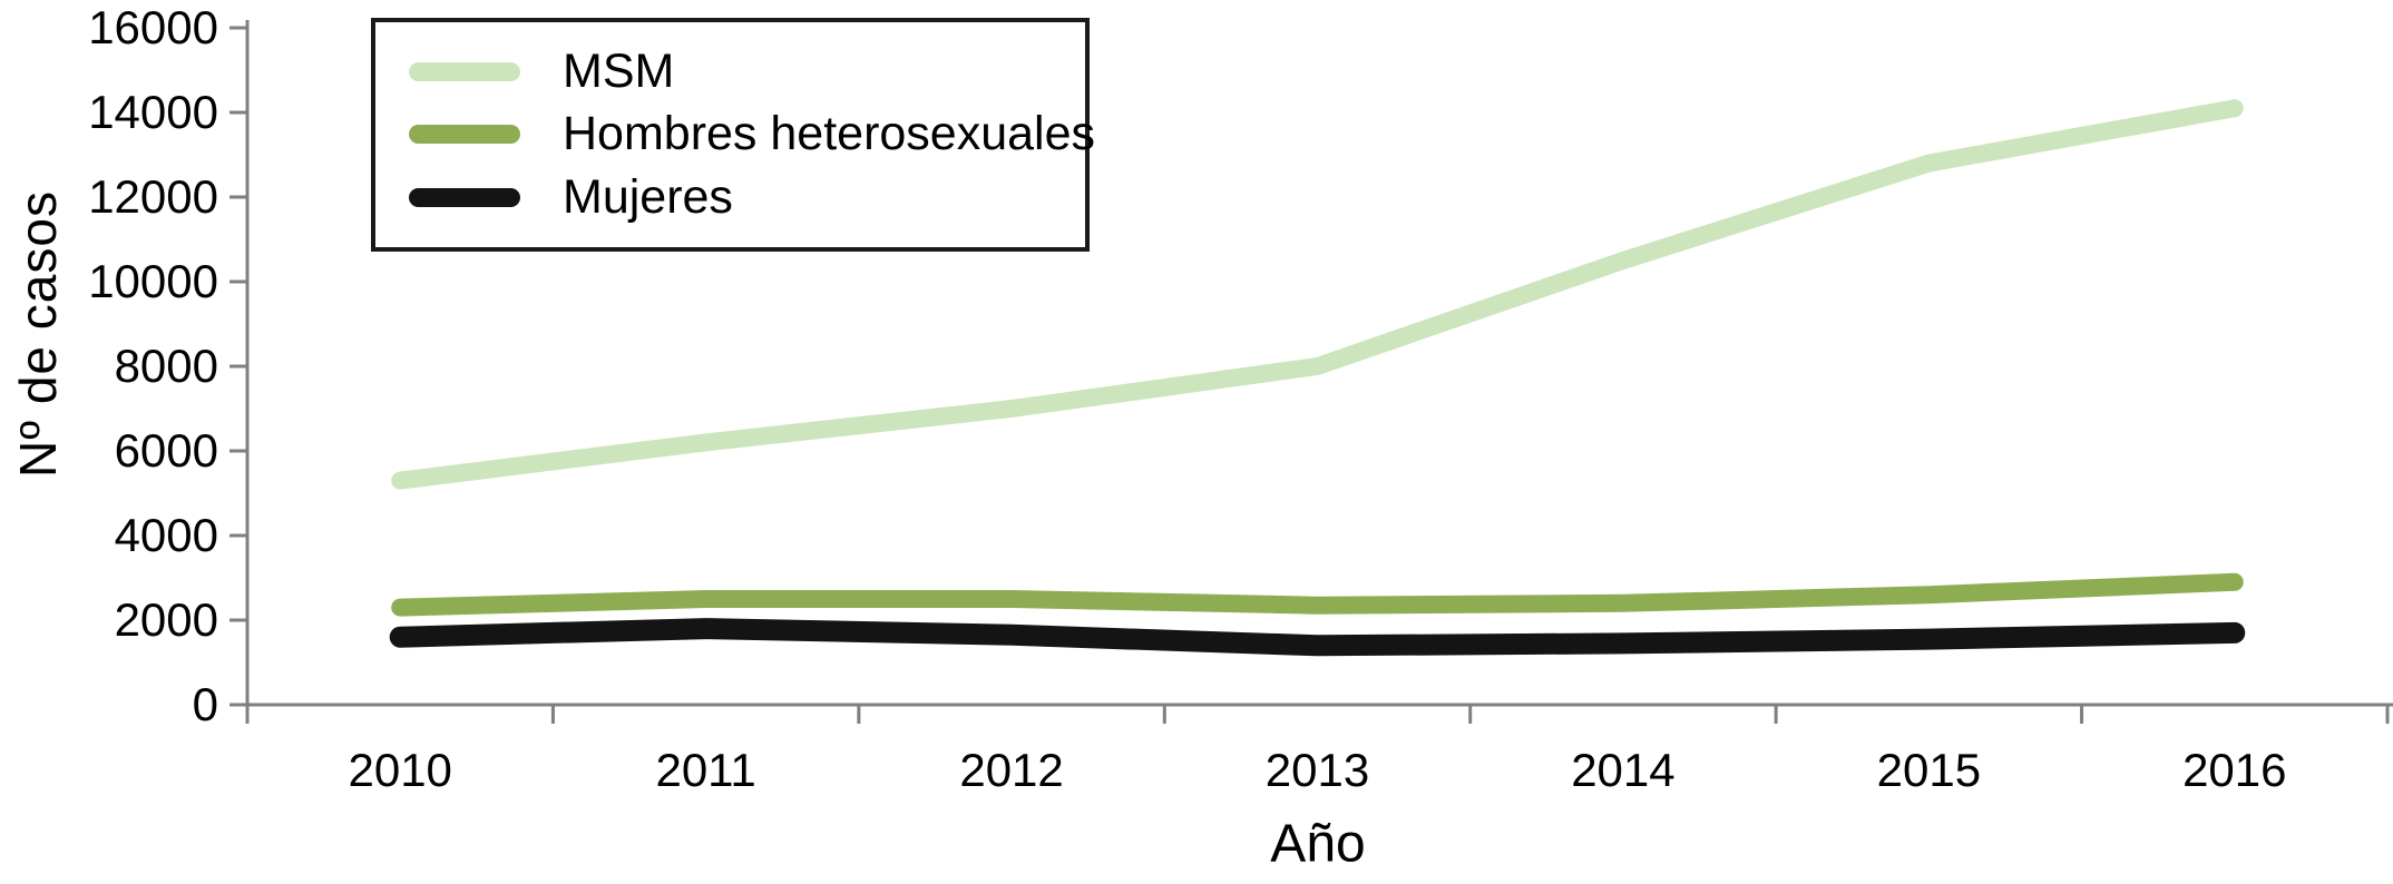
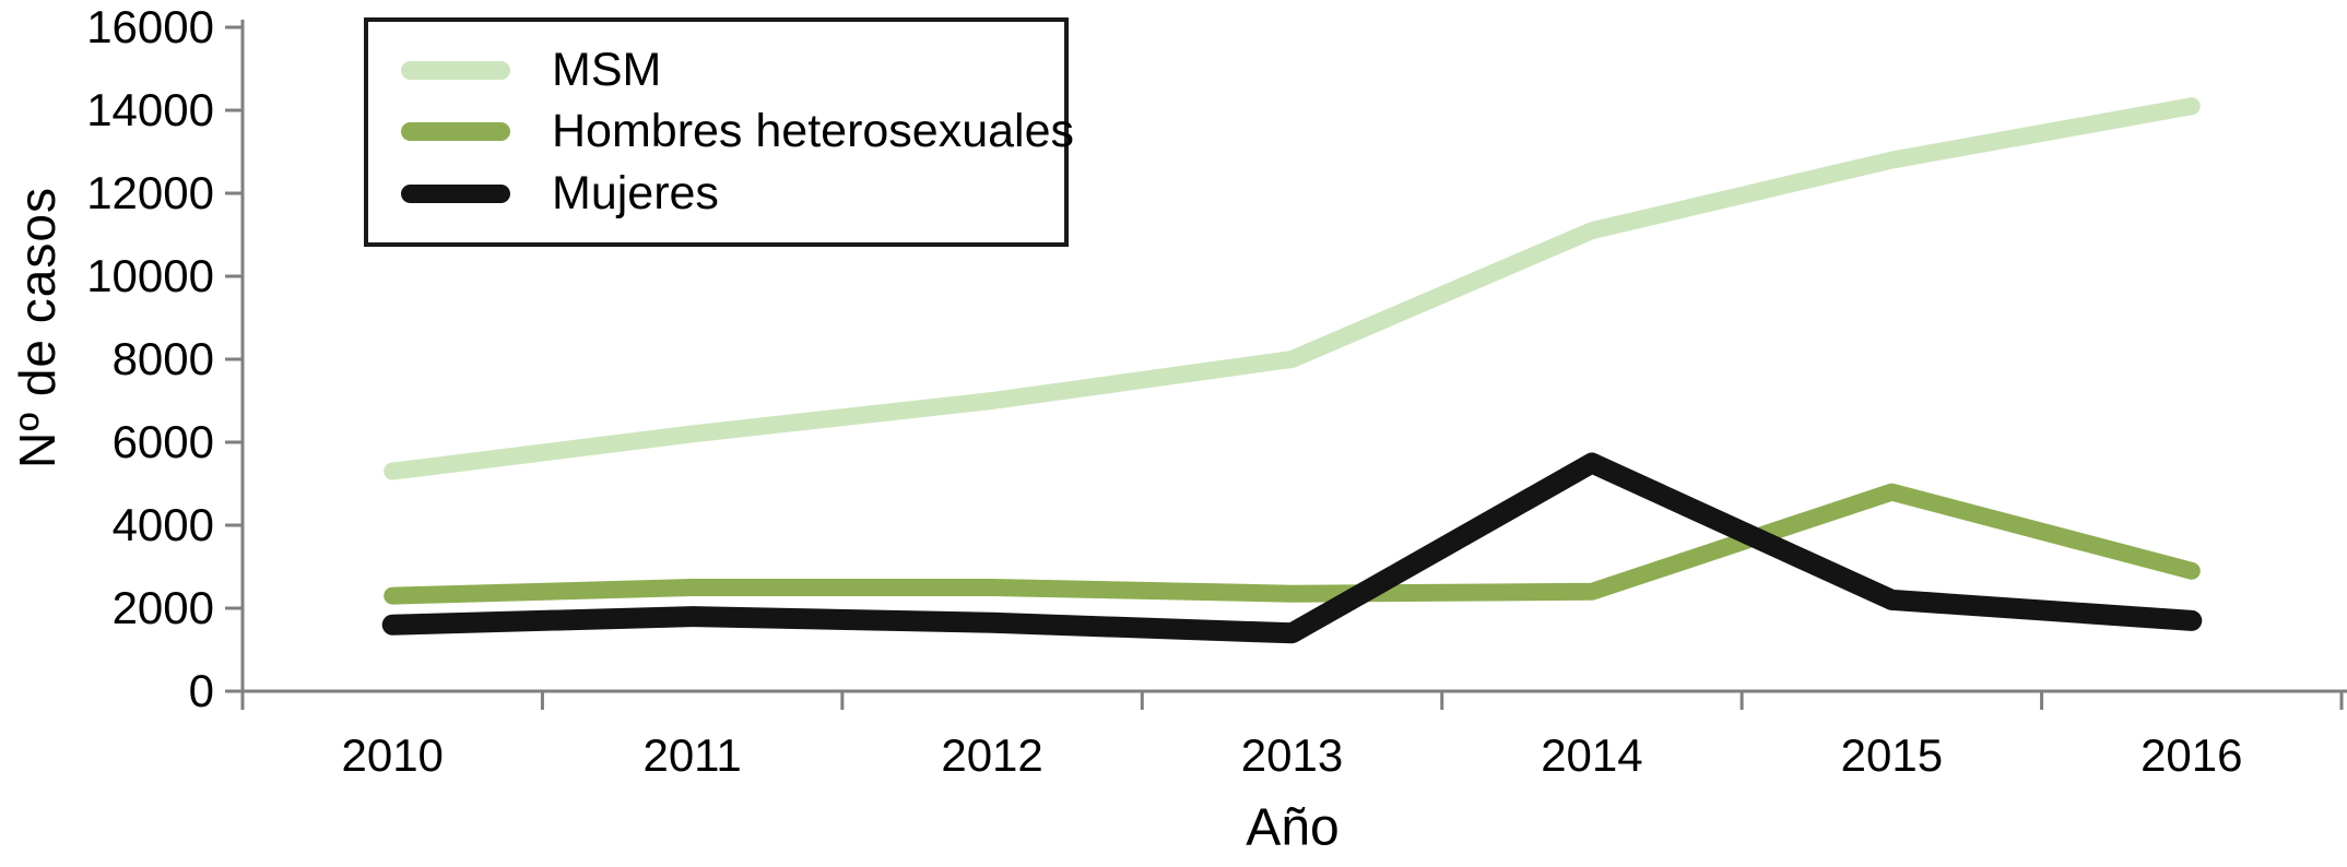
MSM/2014: 10500 -> 11100
Mujeres/2014: 1400 -> 5500
Hombres heterosexuales/2015: 2600 -> 4800
Mujeres/2015: 1600 -> 2200
